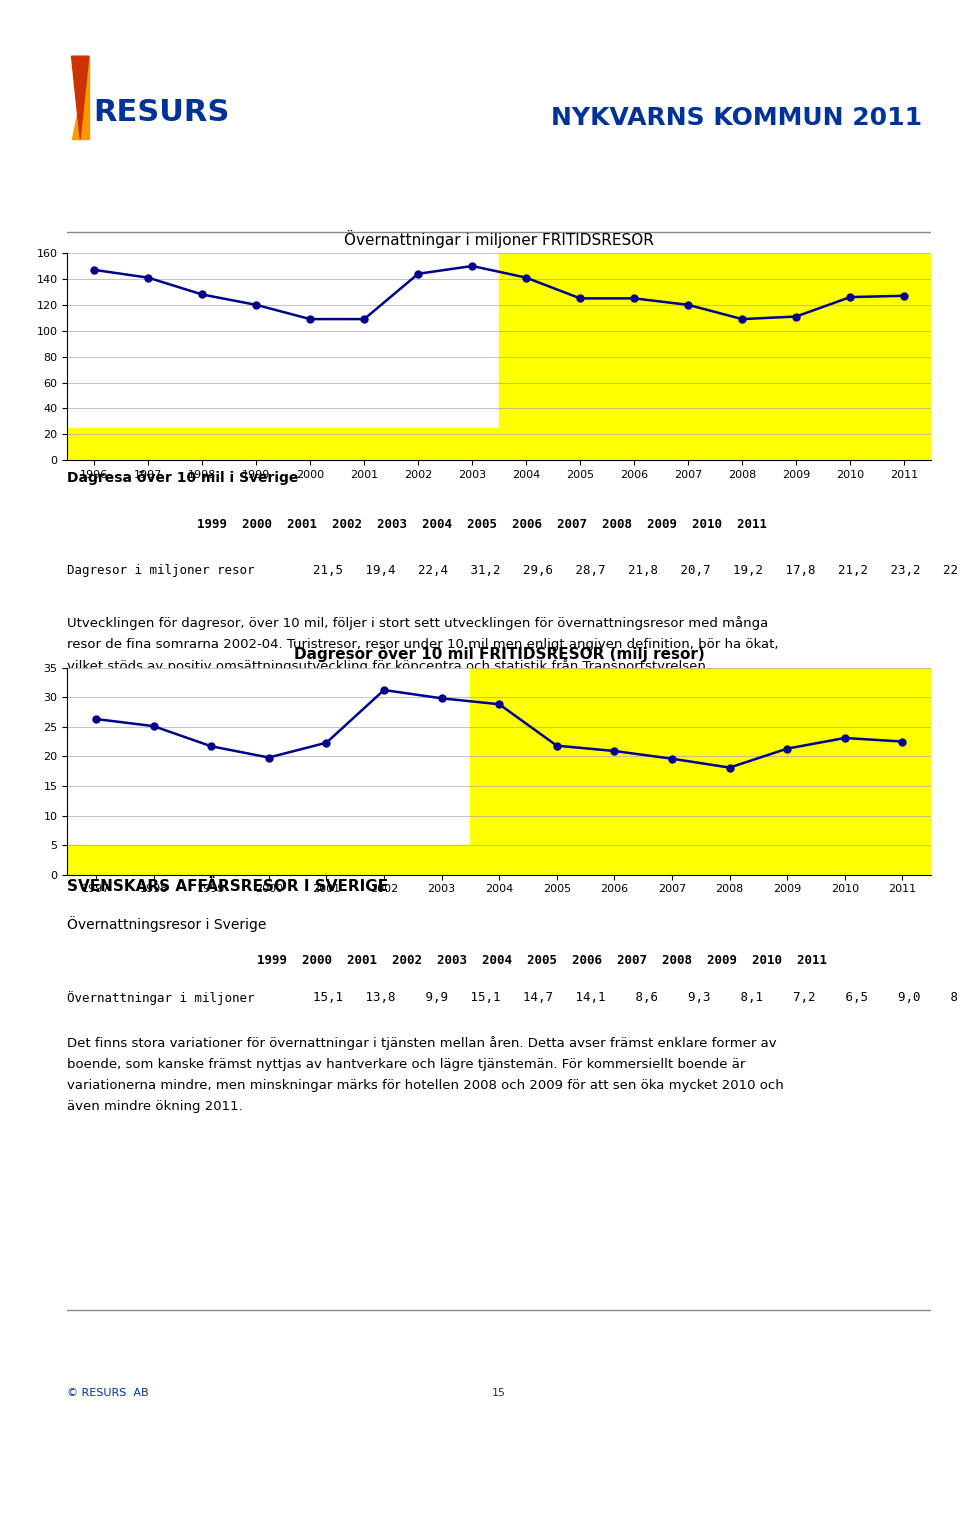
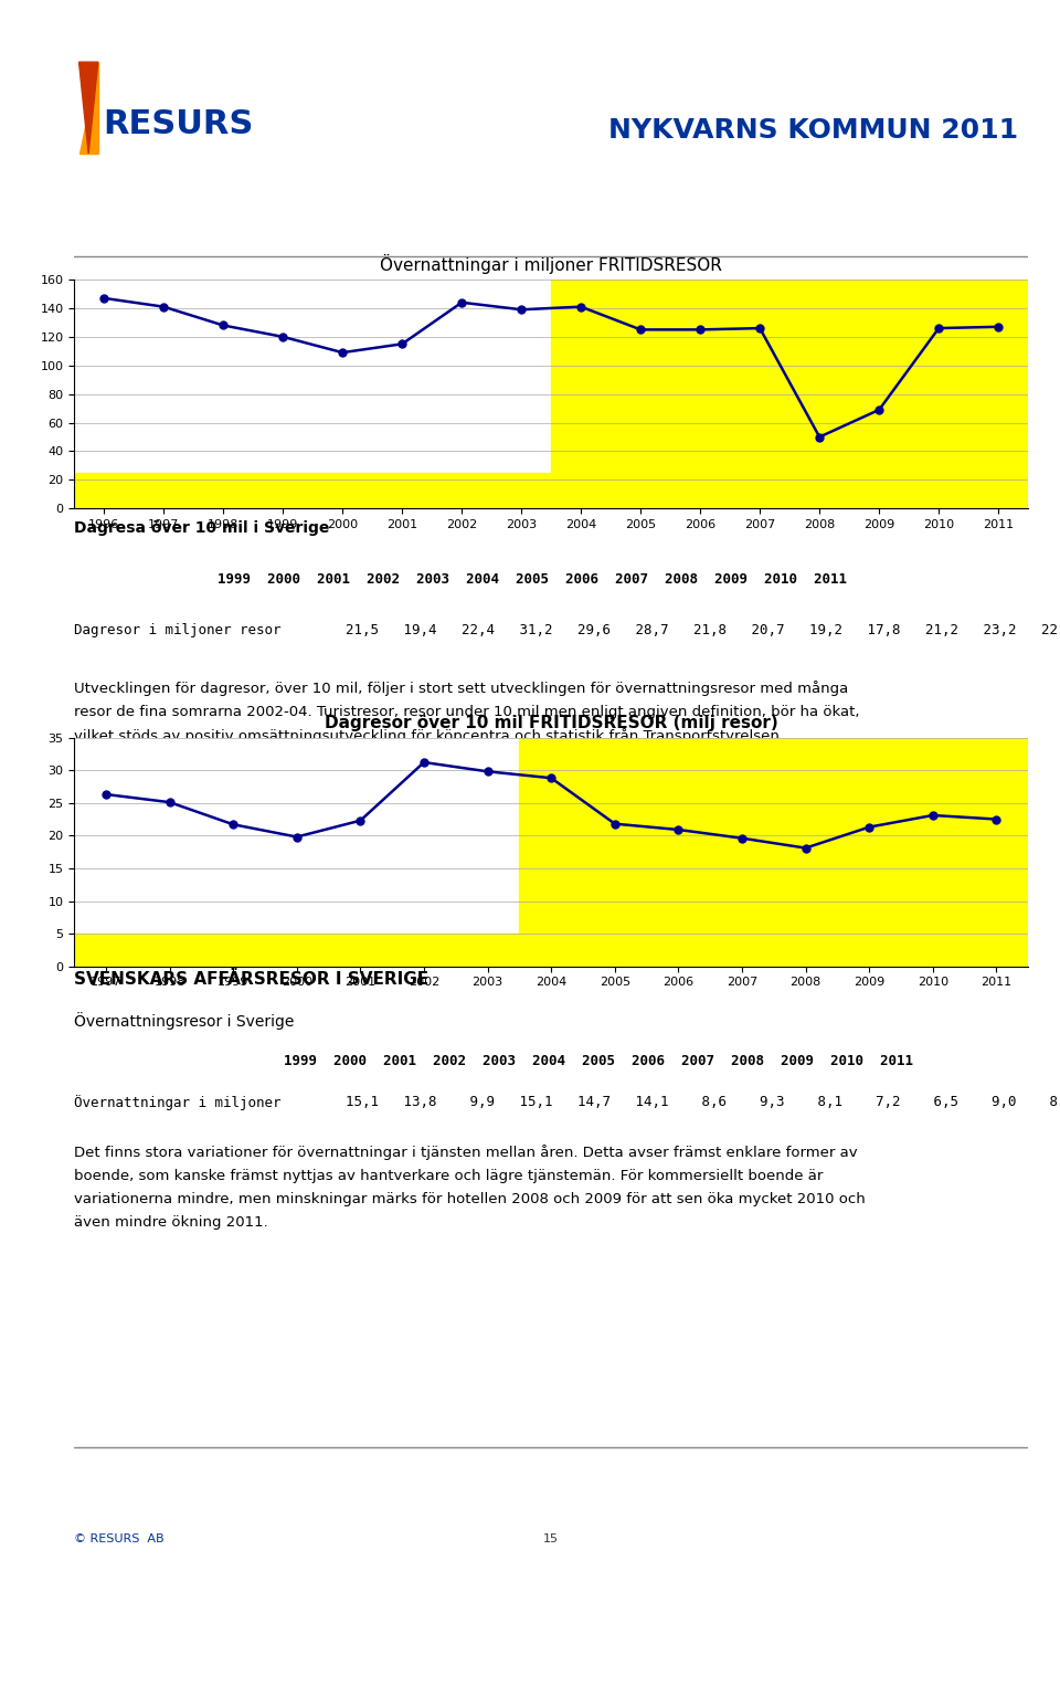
Övernattningar i miljoner FRITIDSRESOR/2001: 109 -> 115
Övernattningar i miljoner FRITIDSRESOR/2003: 150 -> 139
Övernattningar i miljoner FRITIDSRESOR/2007: 120 -> 126
Övernattningar i miljoner FRITIDSRESOR/2008: 109 -> 50
Övernattningar i miljoner FRITIDSRESOR/2009: 111 -> 69
